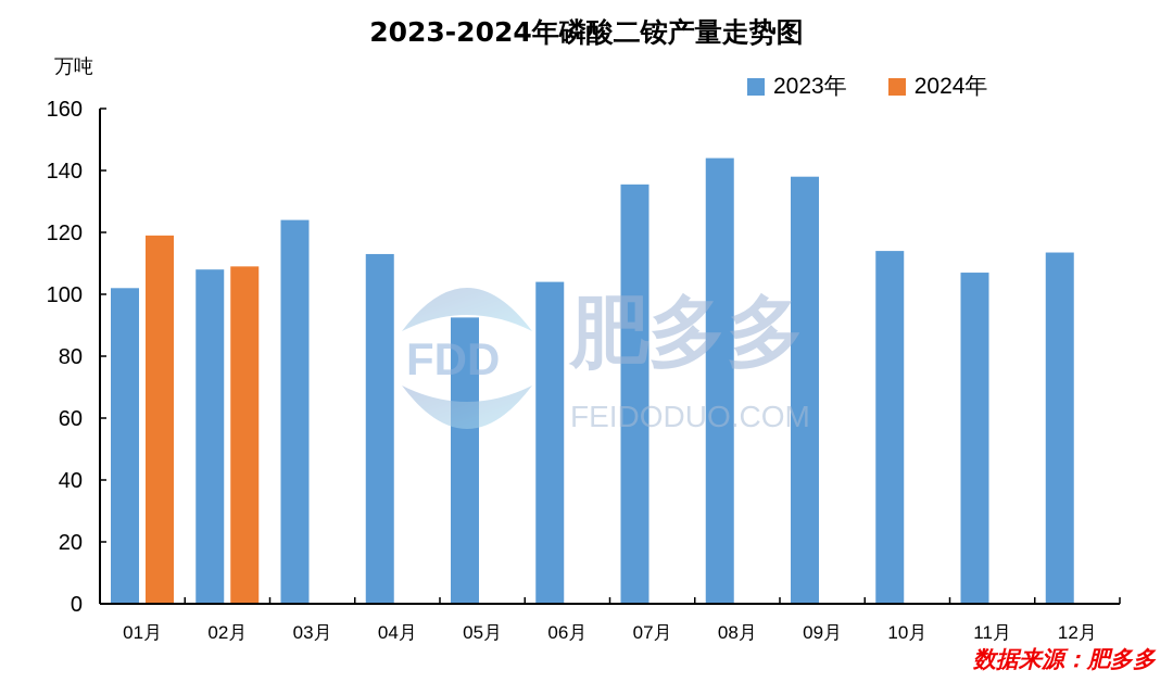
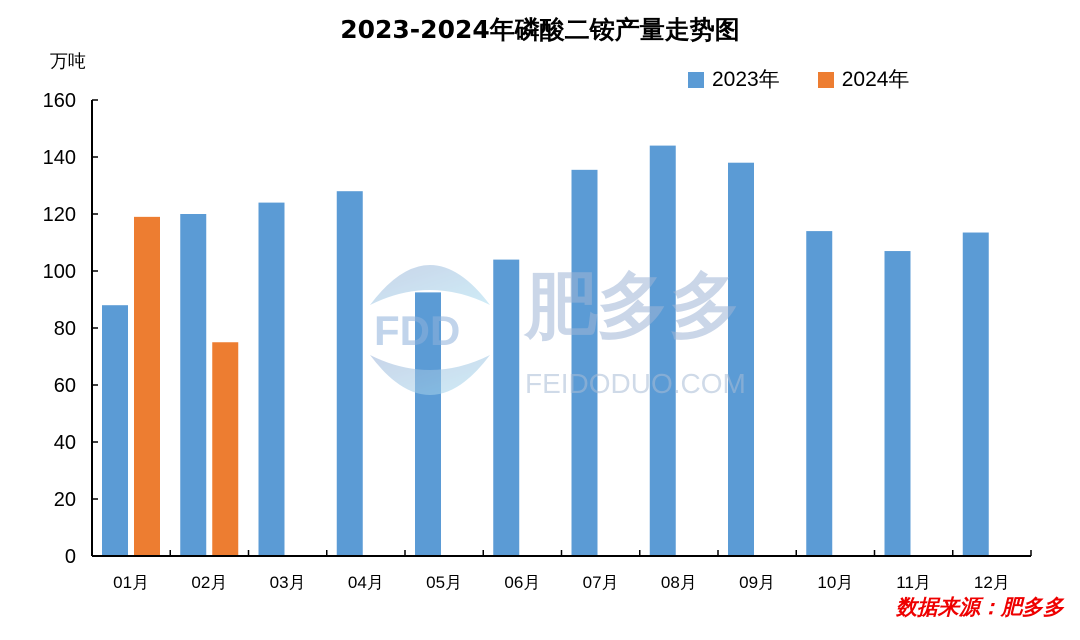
2023年/01月: 102 -> 88
2023年/02月: 108 -> 120
2024年/02月: 109 -> 75
2023年/04月: 113 -> 128
